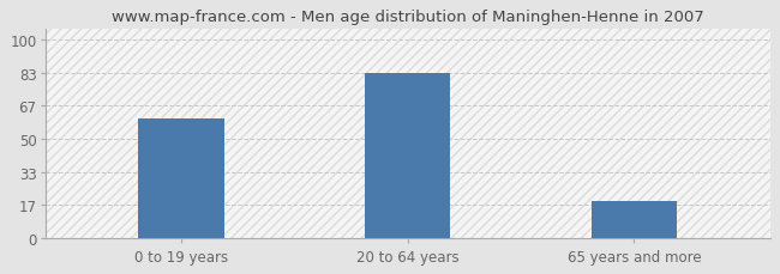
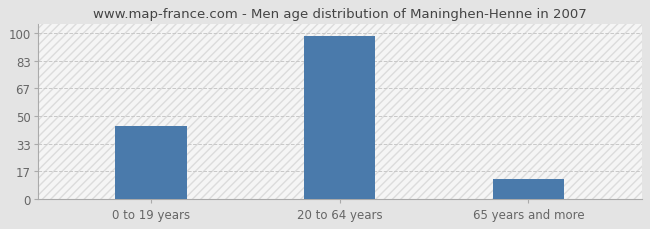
0 to 19 years: 60 -> 44
20 to 64 years: 83 -> 98
65 years and more: 19 -> 12
